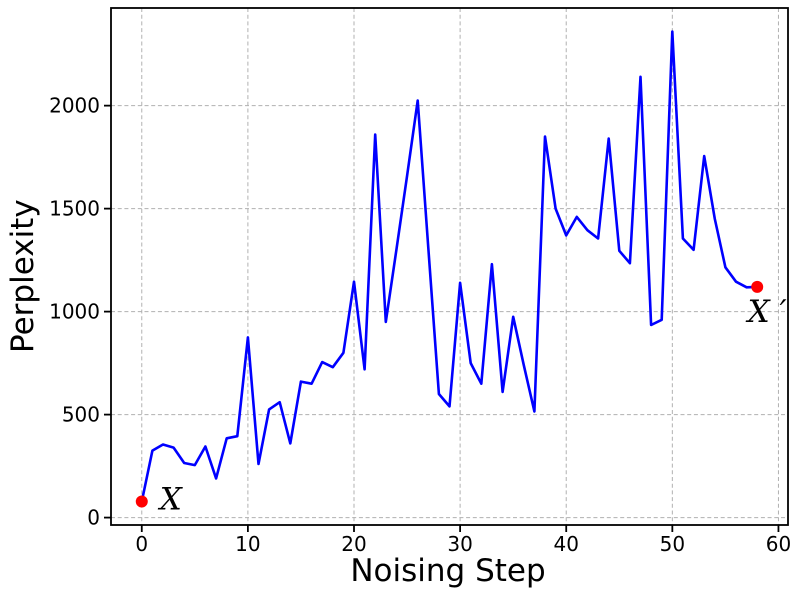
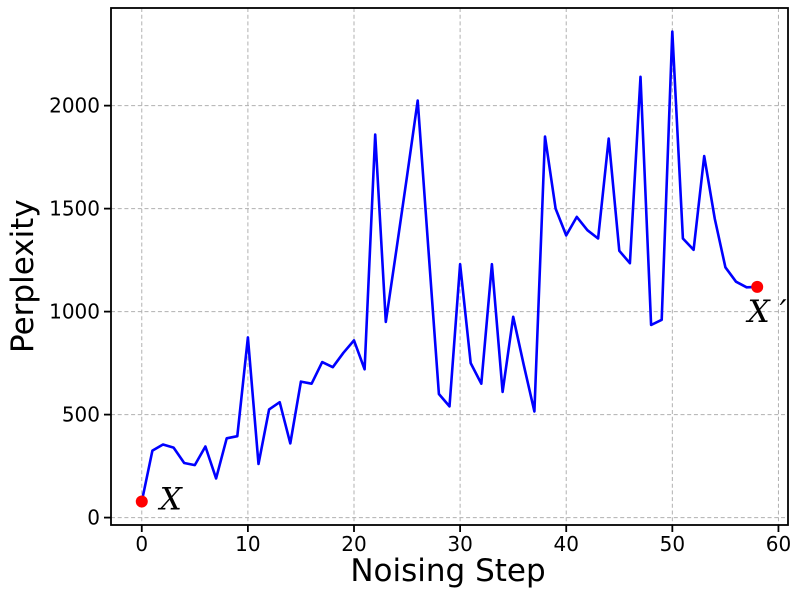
20: 1140 -> 860
30: 1140 -> 1230
